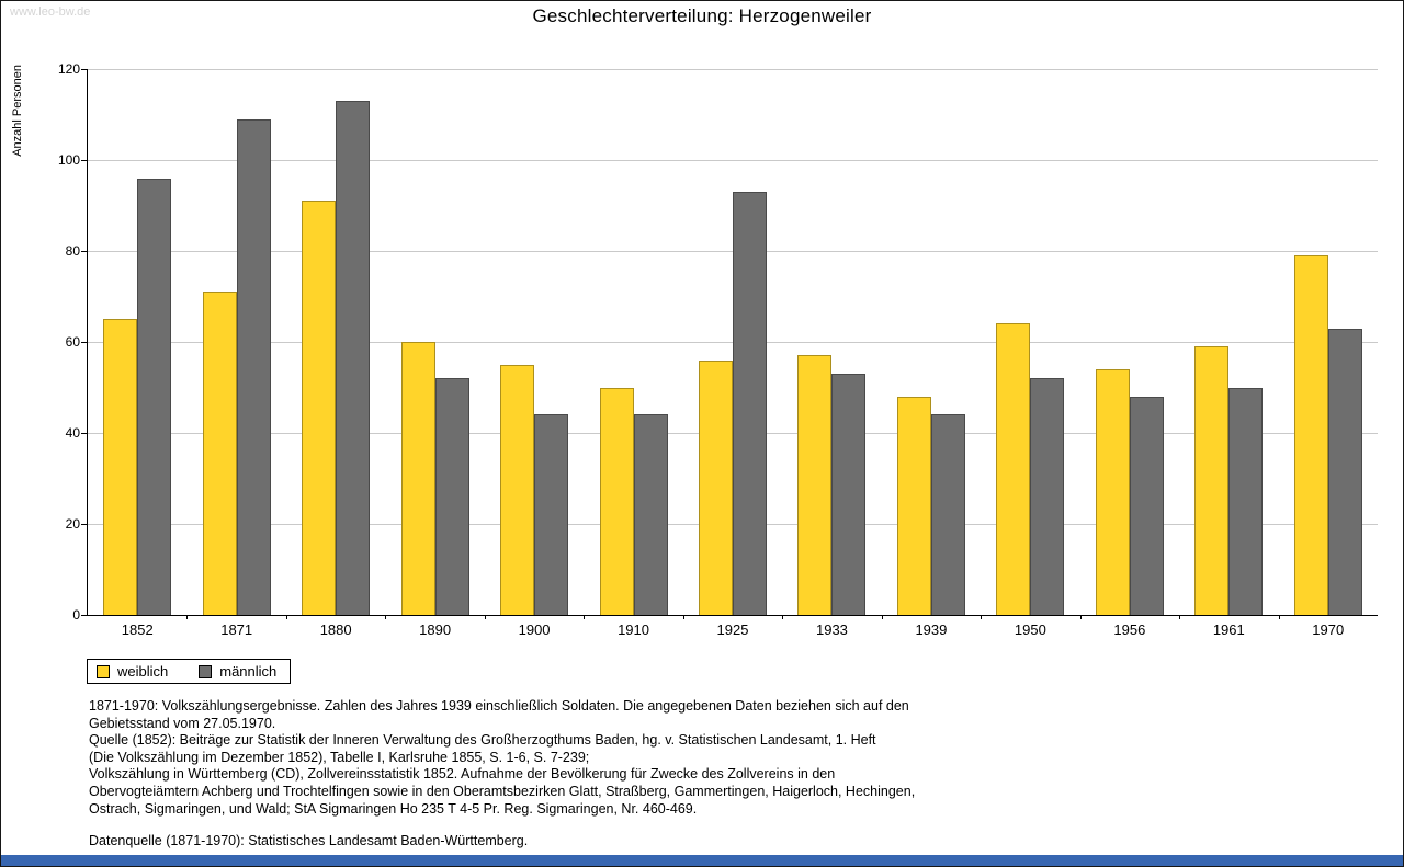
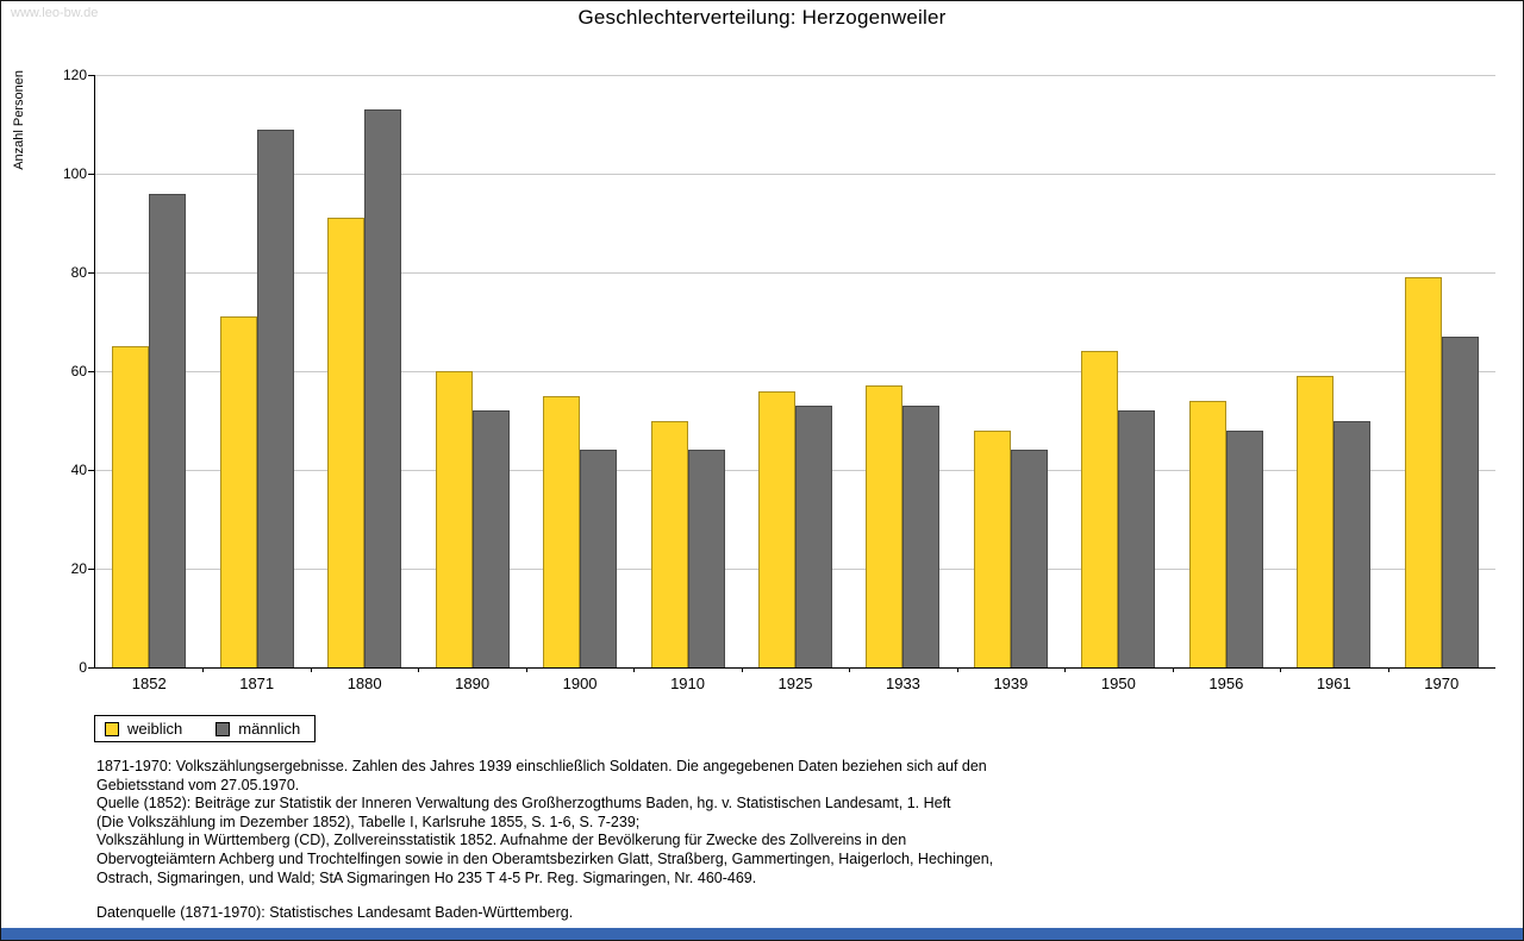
männlich/1925: 93 -> 53
männlich/1970: 63 -> 67
